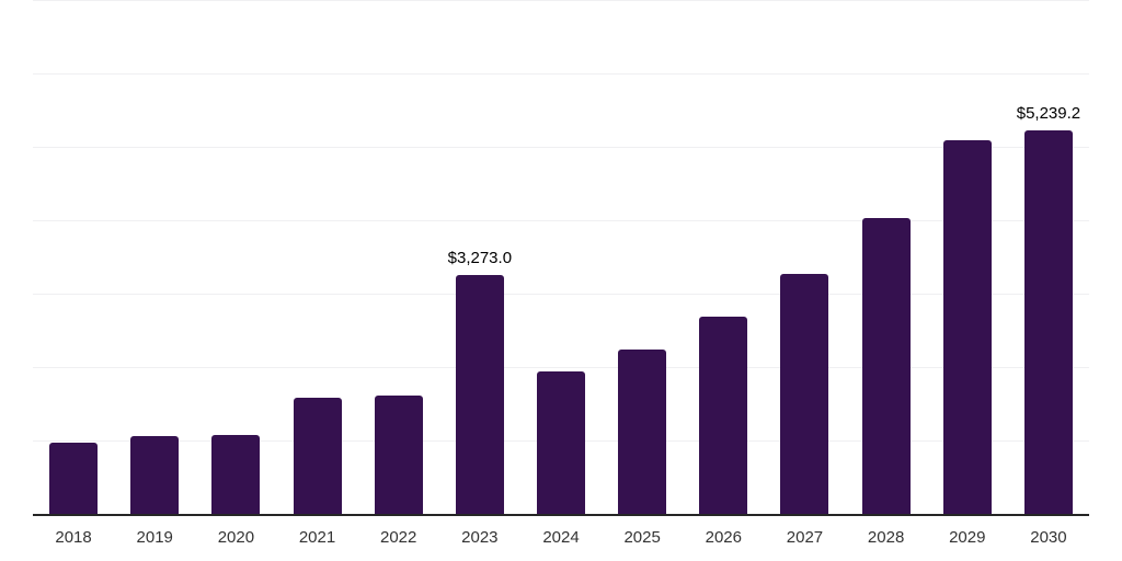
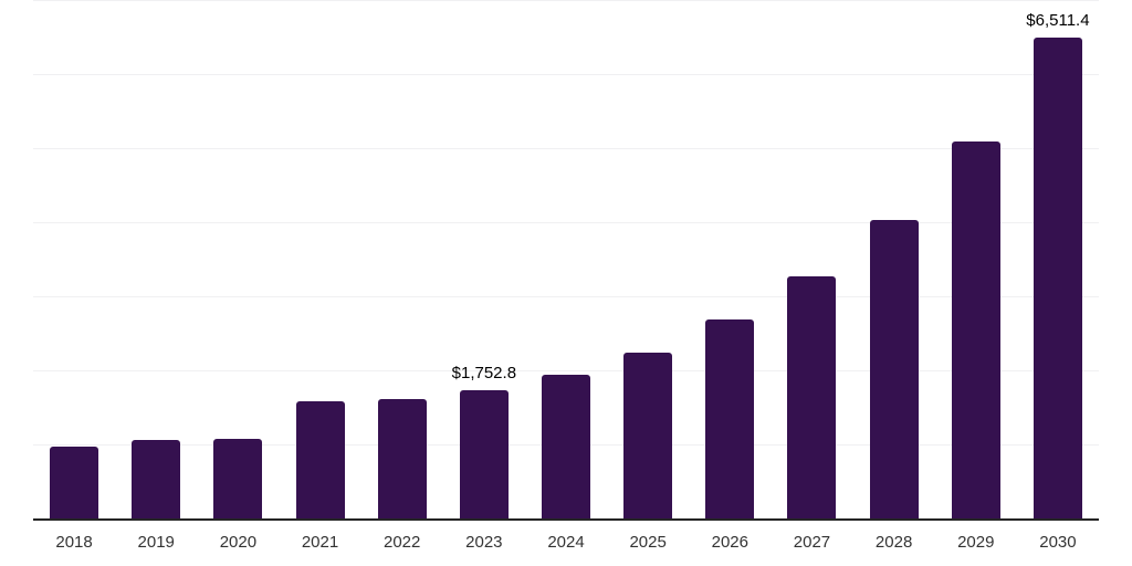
2023: $3,273.0 -> $1,752.8
2030: $5,239.2 -> $6,511.4
